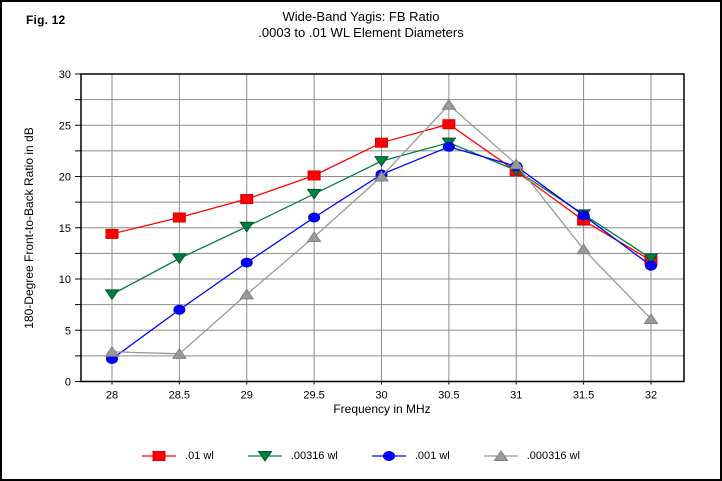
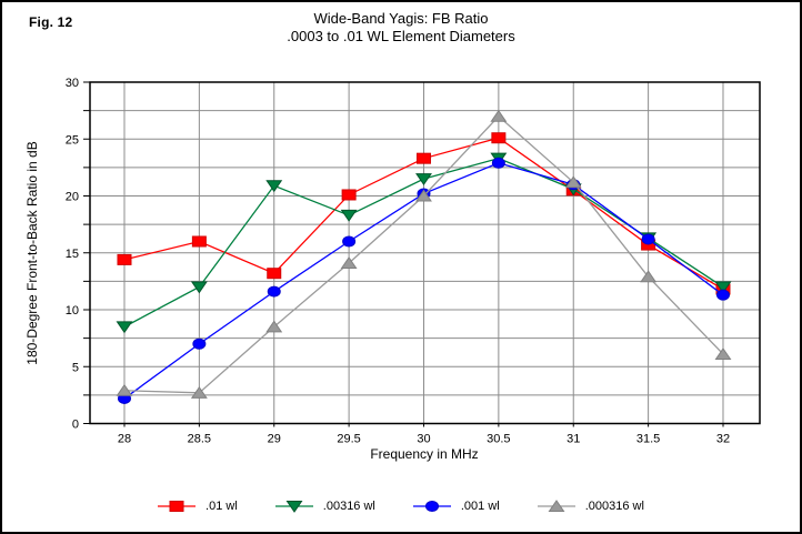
.01 wl/29: 17.8 -> 13.2
.00316 wl/29: 15.1 -> 20.9
